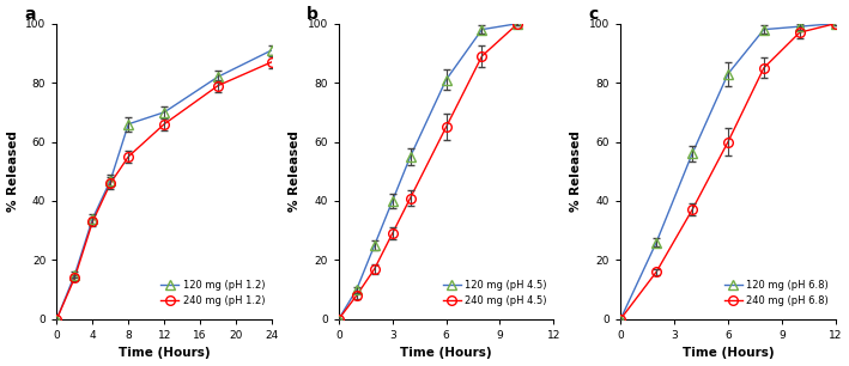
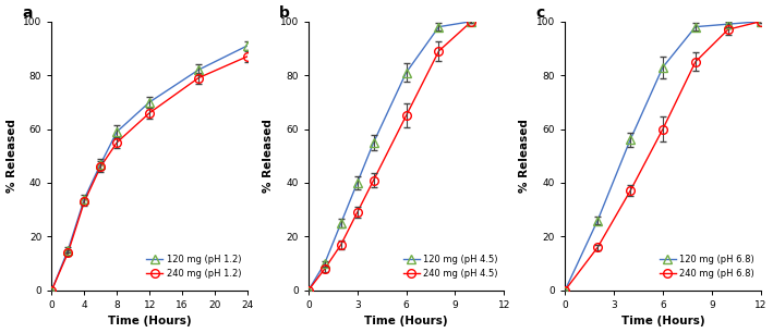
120 mg (pH 1.2)/8: 66 -> 59
